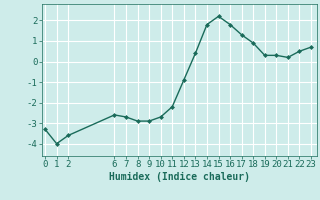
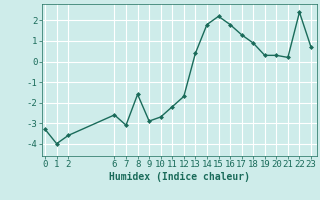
7: -2.7 -> -3.1
8: -2.9 -> -1.6
12: -0.9 -> -1.7
22: 0.5 -> 2.4
